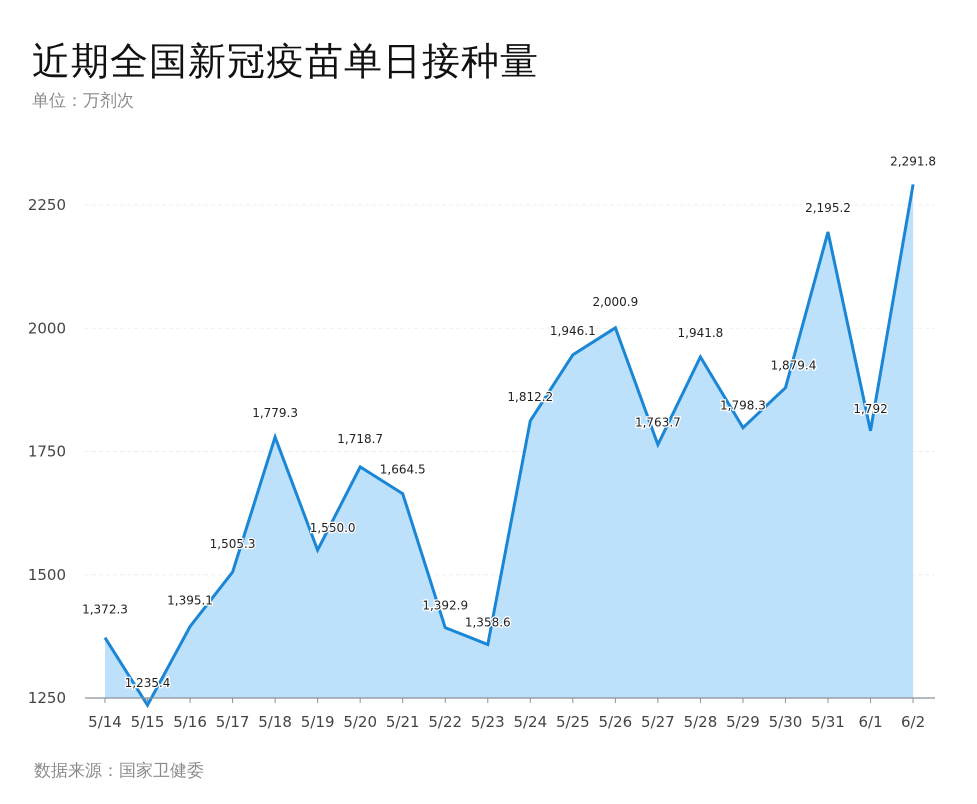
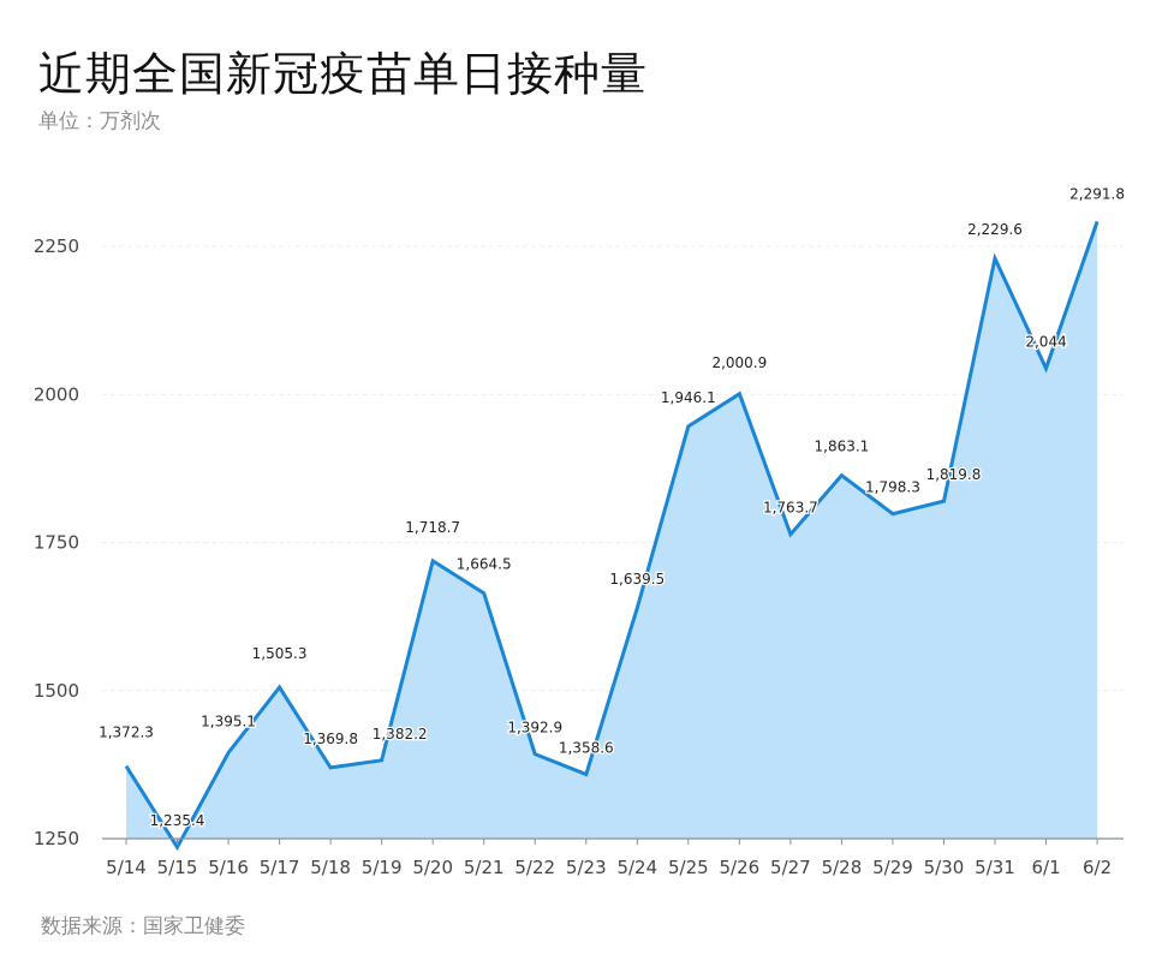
5/18: 1,779.3 -> 1,369.8
5/19: 1,550.0 -> 1,382.2
5/24: 1,812.2 -> 1,639.5
5/28: 1,941.8 -> 1,863.1
5/30: 1,879.4 -> 1,819.8
5/31: 2,195.2 -> 2,229.6
6/1: 1,792 -> 2,044
